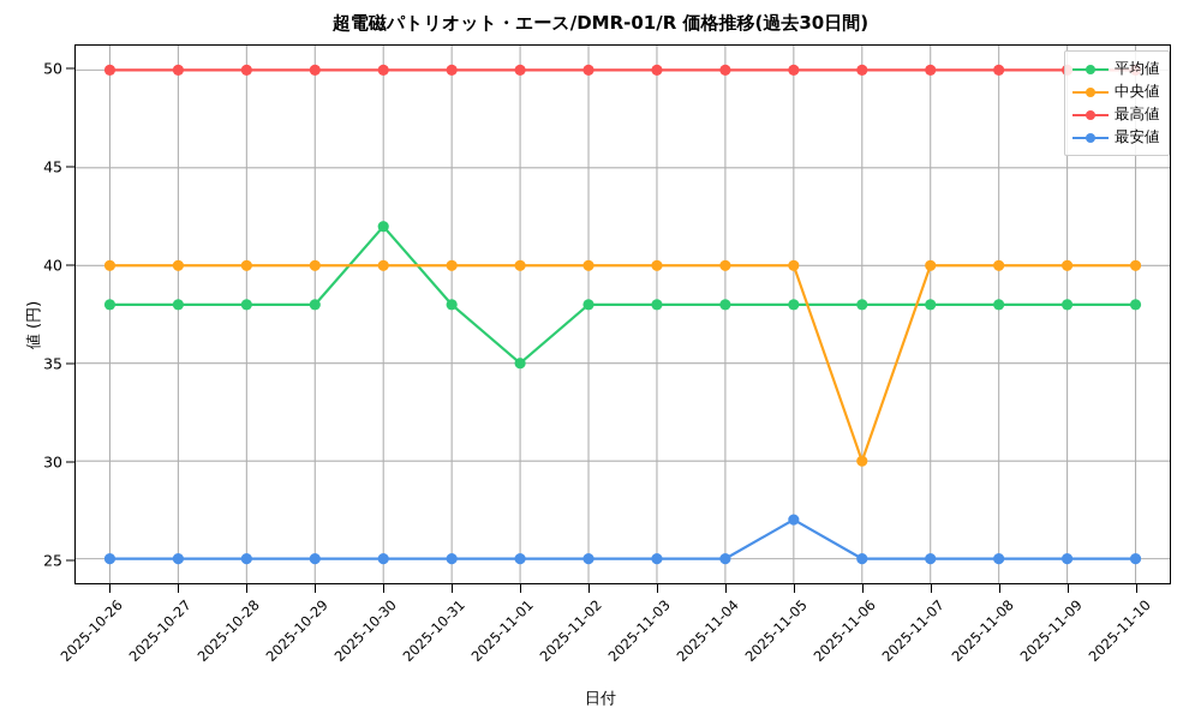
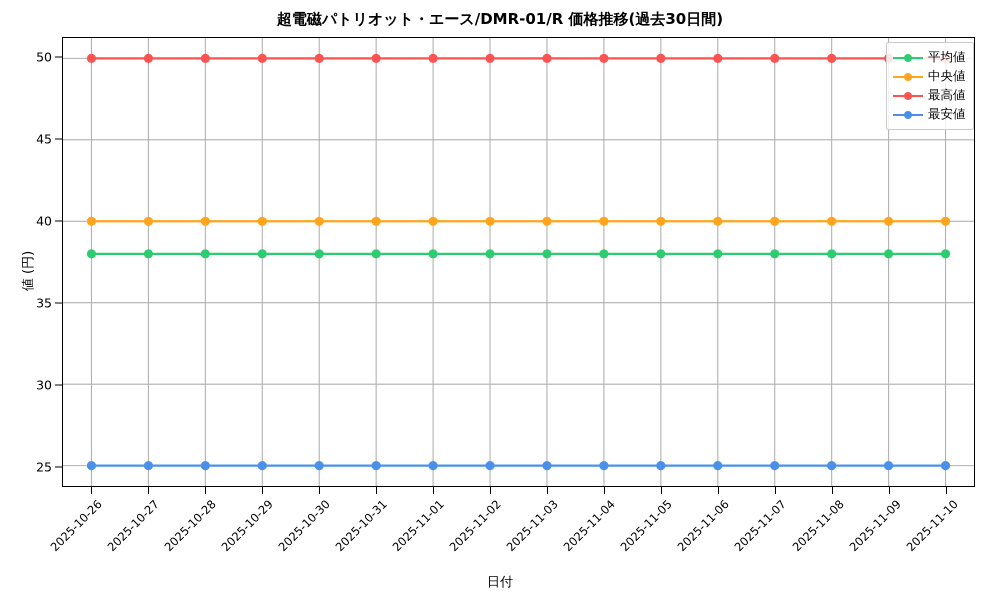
平均値/2025-10-30: 42 -> 38
平均値/2025-11-01: 35 -> 38
最安値/2025-11-05: 27 -> 25
中央値/2025-11-06: 30 -> 40
